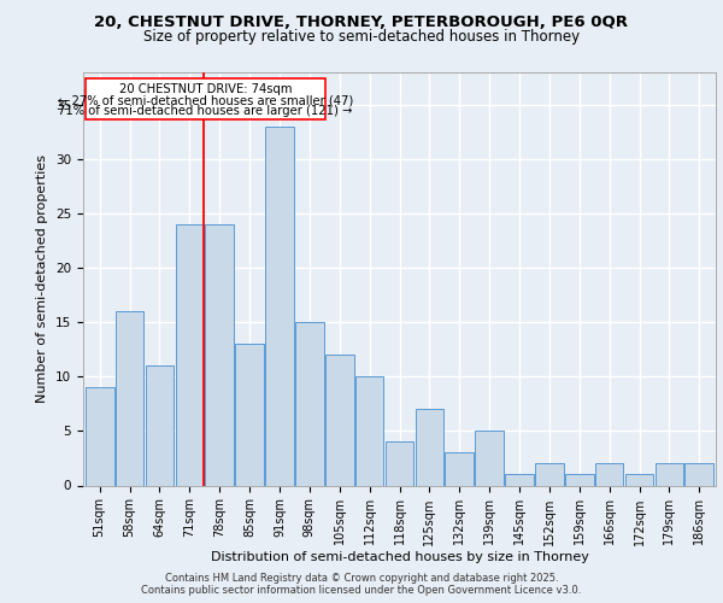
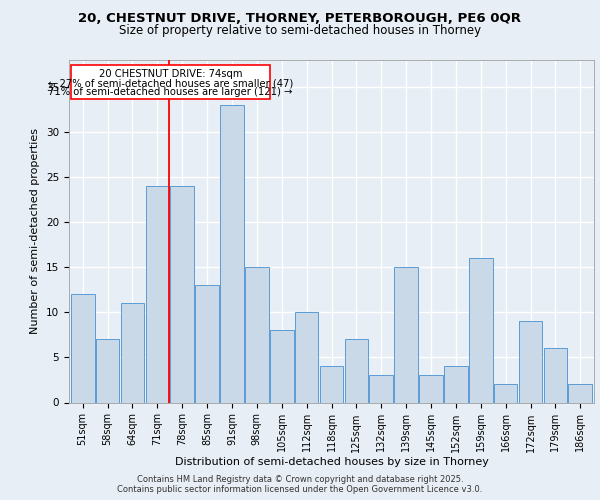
51sqm: 9 -> 12
58sqm: 16 -> 7
105sqm: 12 -> 8
139sqm: 5 -> 15
145sqm: 1 -> 3
152sqm: 2 -> 4
159sqm: 1 -> 16
172sqm: 1 -> 9
179sqm: 2 -> 6
